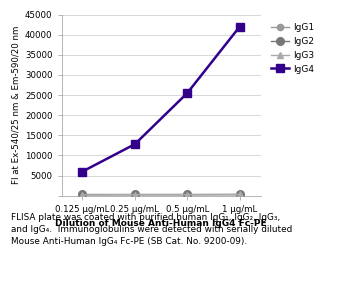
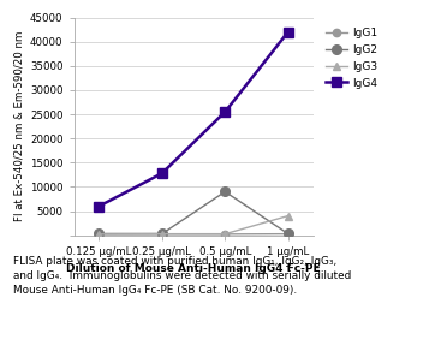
IgG2/0.5 μg/mL: 300 -> 9000
IgG3/1 μg/mL: 300 -> 4000
